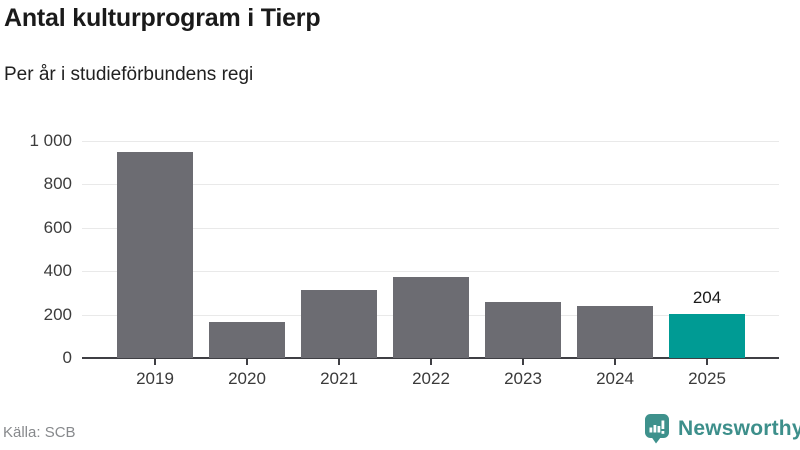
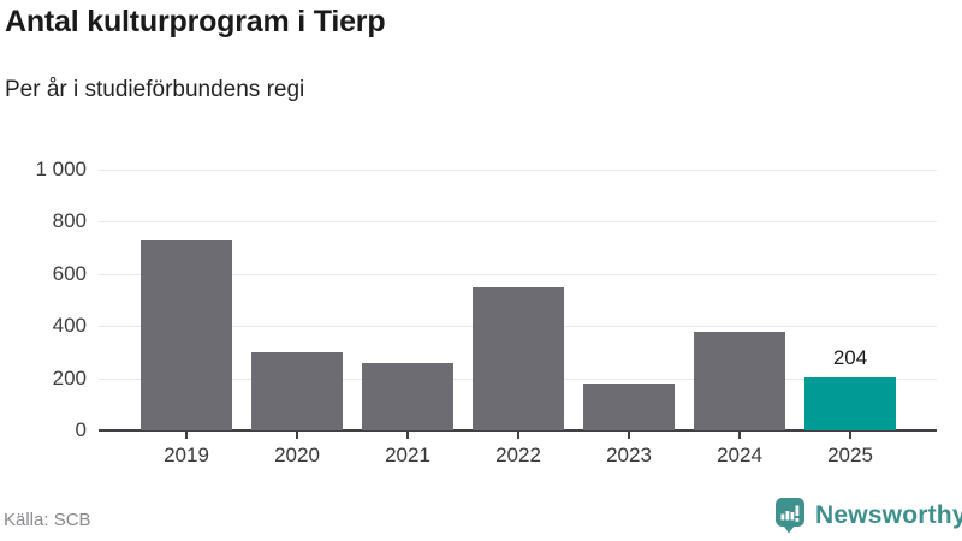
2019: 950 -> 730
2020: 160 -> 300
2021: 320 -> 260
2022: 380 -> 550
2023: 260 -> 180
2024: 240 -> 380
